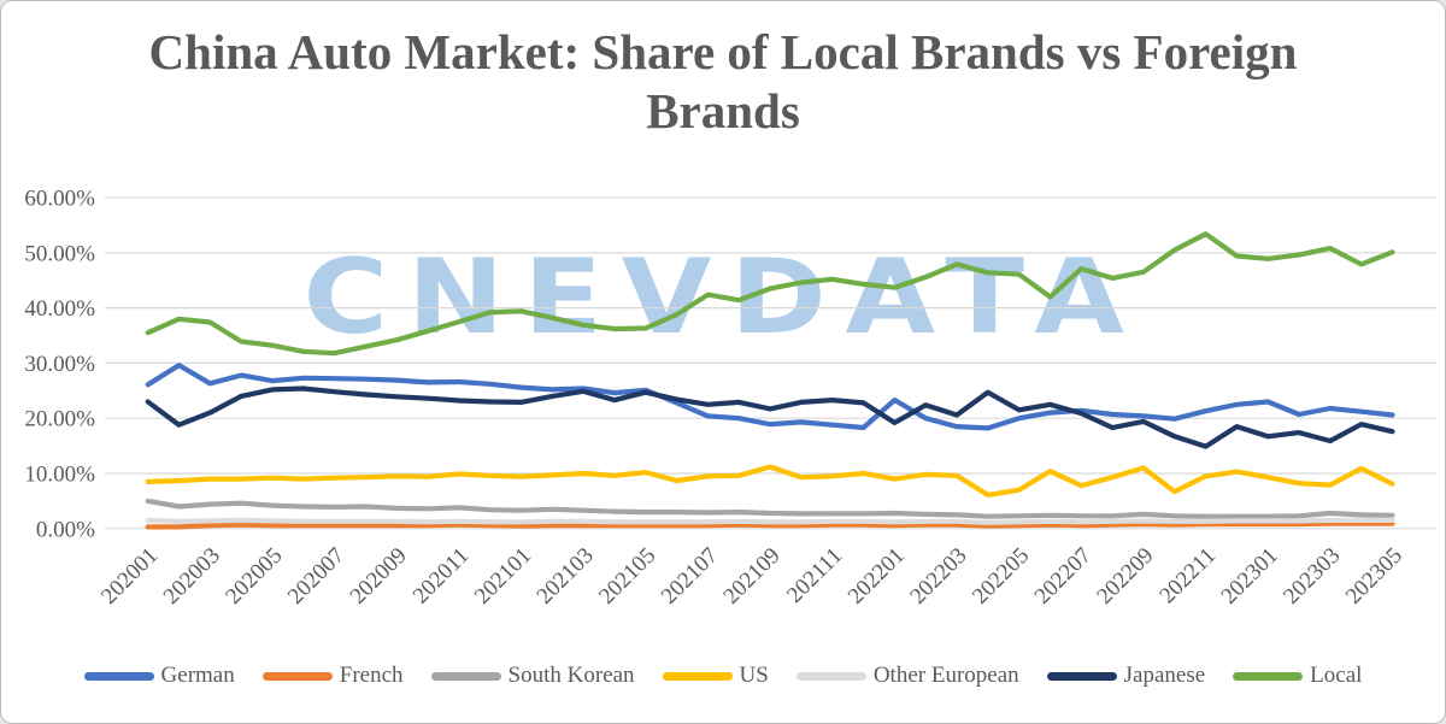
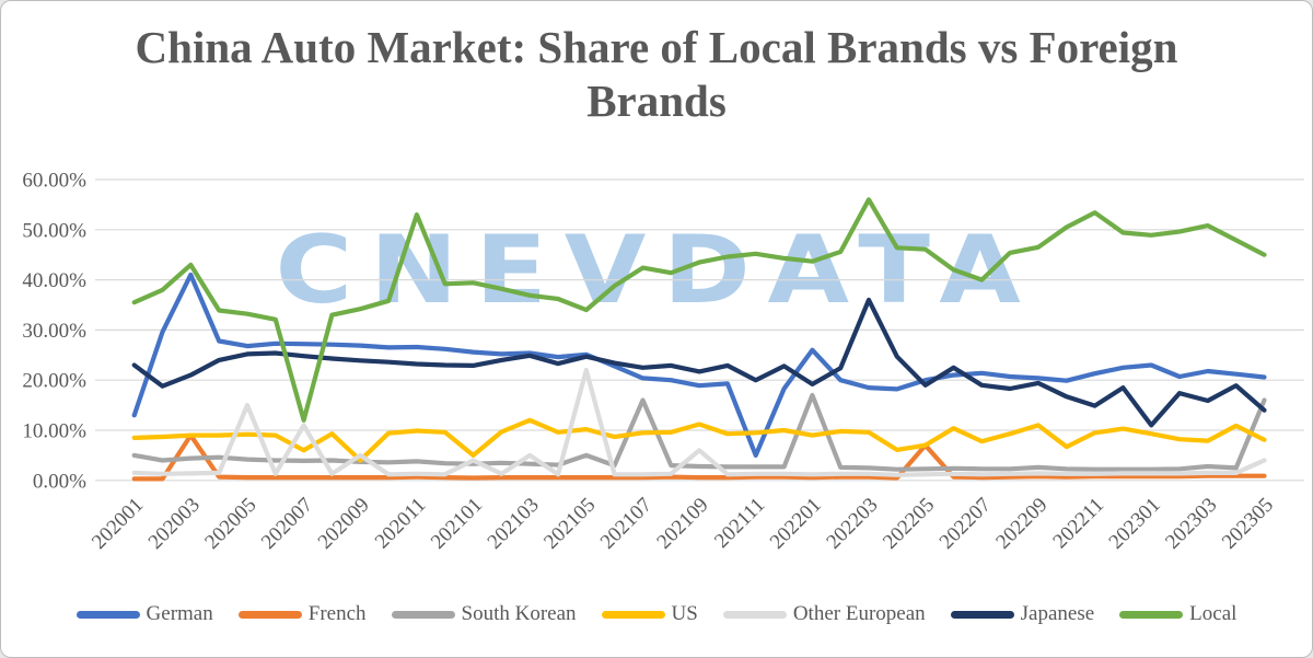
German/202001: 26% -> 13%
German/202003: 26% -> 41%
French/202003: 1% -> 9%
Local/202003: 37% -> 43%
Other European/202005: 1% -> 15%
US/202007: 9% -> 6%
Other European/202007: 1% -> 11%
Local/202007: 32% -> 12%
US/202009: 10% -> 4%
Other European/202009: 1% -> 5%
Local/202011: 38% -> 53%
US/202101: 9% -> 5%
Other European/202101: 1% -> 4%
US/202103: 10% -> 12%
Other European/202103: 1% -> 5%
South Korean/202105: 3% -> 5%
Other European/202105: 1% -> 22%
Local/202105: 36% -> 34%
South Korean/202107: 3% -> 16%
Other European/202109: 1% -> 6%
German/202111: 19% -> 5%
Japanese/202111: 23% -> 20%
German/202201: 23% -> 26%
South Korean/202201: 3% -> 17%
Japanese/202203: 21% -> 36%
Local/202203: 48% -> 56%
French/202205: 1% -> 7%
Japanese/202205: 22% -> 19%
Japanese/202207: 21% -> 19%
Local/202207: 47% -> 40%
Japanese/202301: 17% -> 11%
South Korean/202305: 2% -> 16%
Other European/202305: 2% -> 4%
Japanese/202305: 18% -> 14%
Local/202305: 50% -> 45%
